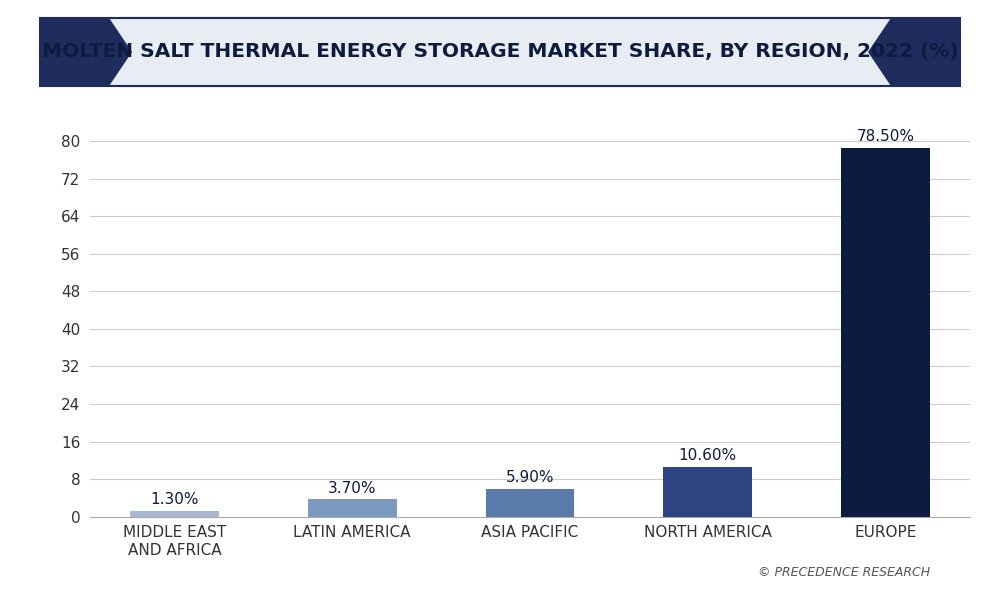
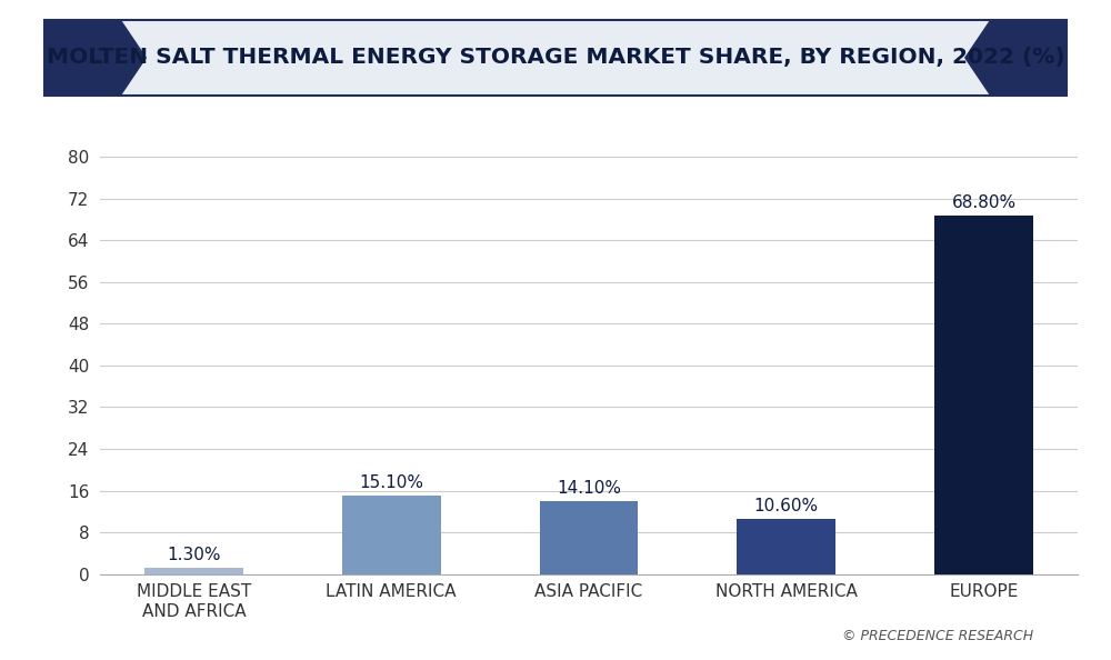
LATIN AMERICA: 3.70% -> 15.10%
ASIA PACIFIC: 5.90% -> 14.10%
EUROPE: 78.50% -> 68.80%
